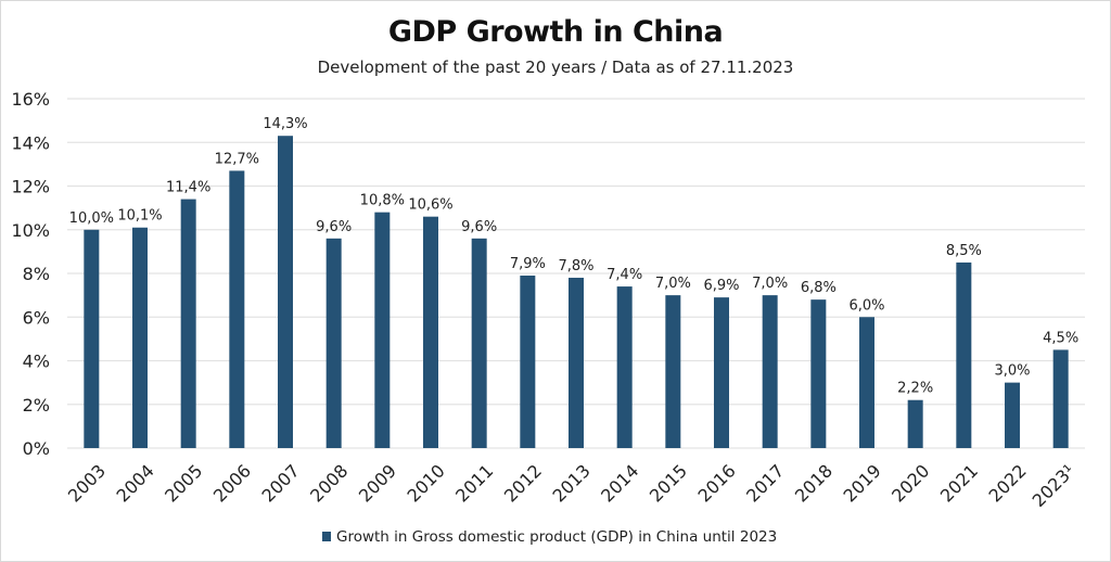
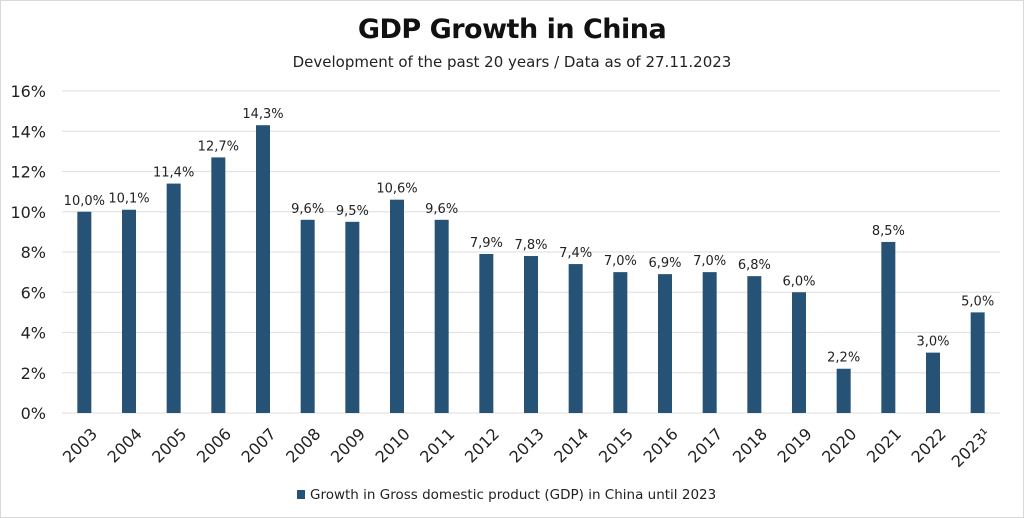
2009: 10,8% -> 9,5%
2023¹: 4,5% -> 5,0%
